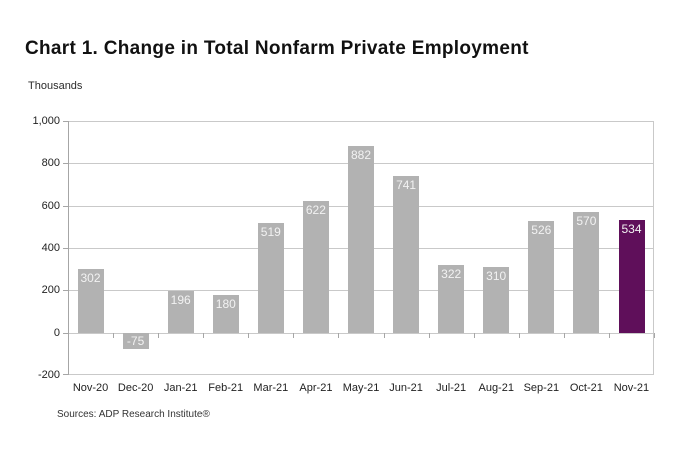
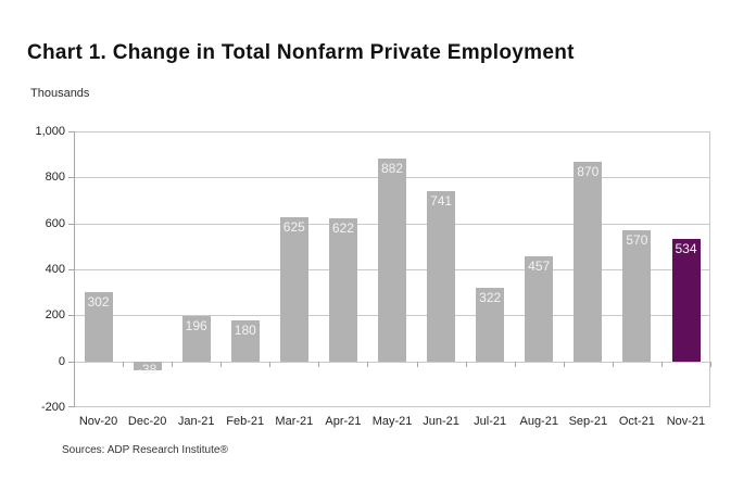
Dec-20: -75 -> -38
Mar-21: 519 -> 625
Aug-21: 310 -> 457
Sep-21: 526 -> 870
